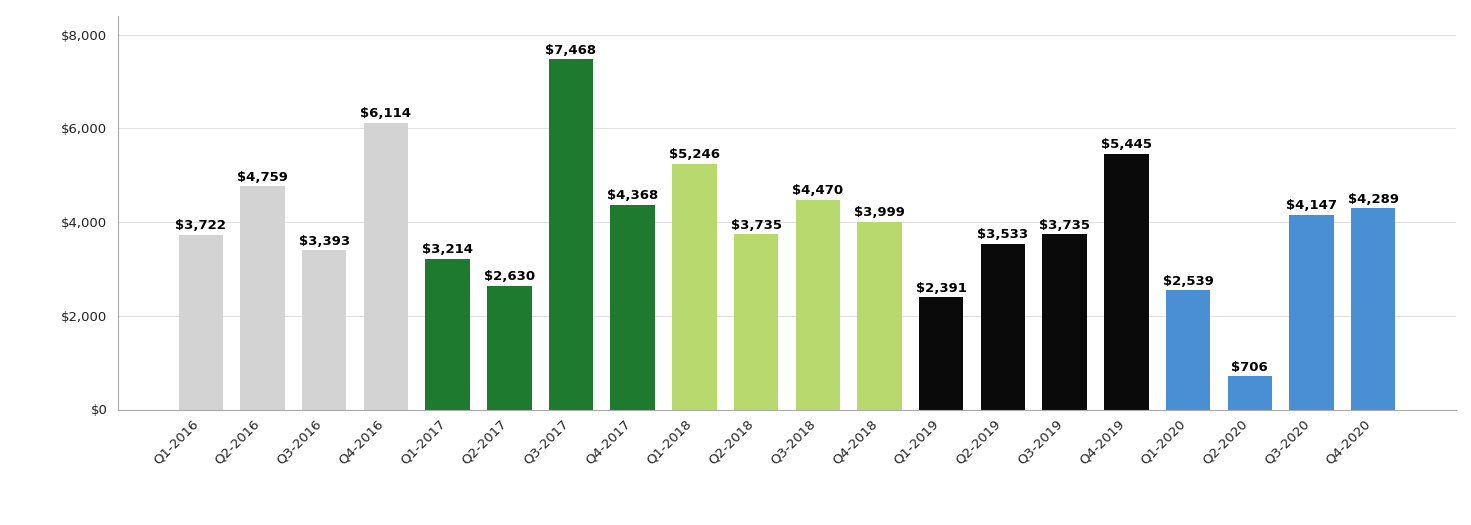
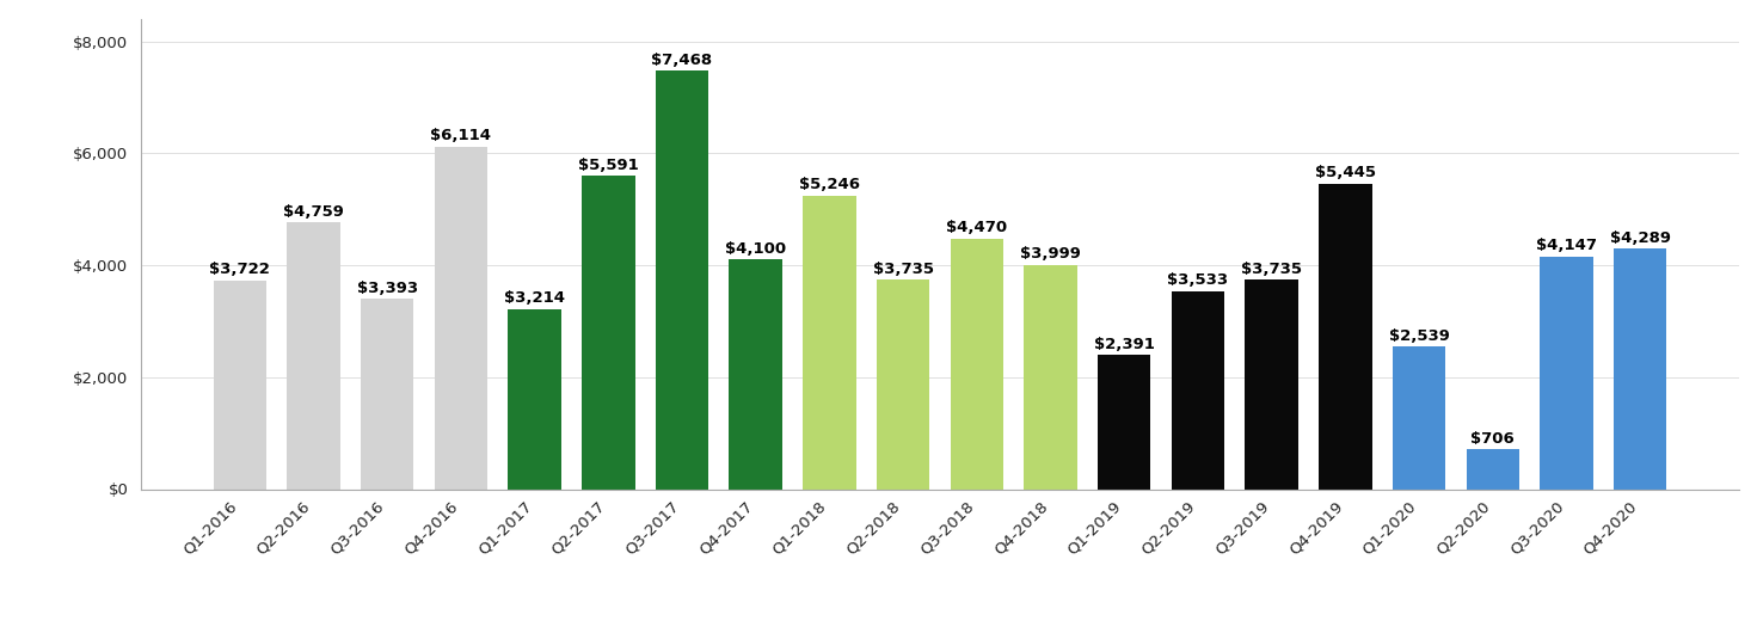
Q2-2017: $2,630 -> $5,591
Q4-2017: $4,368 -> $4,100
